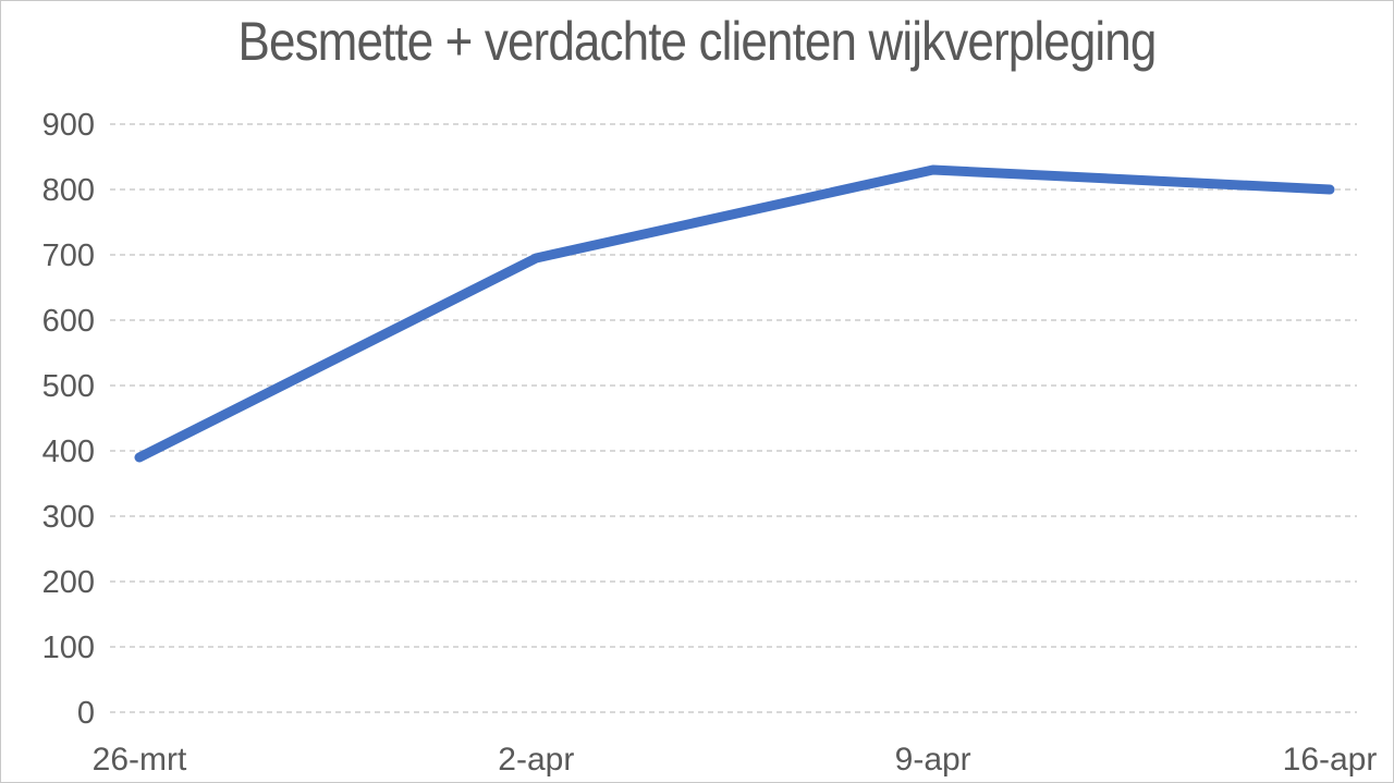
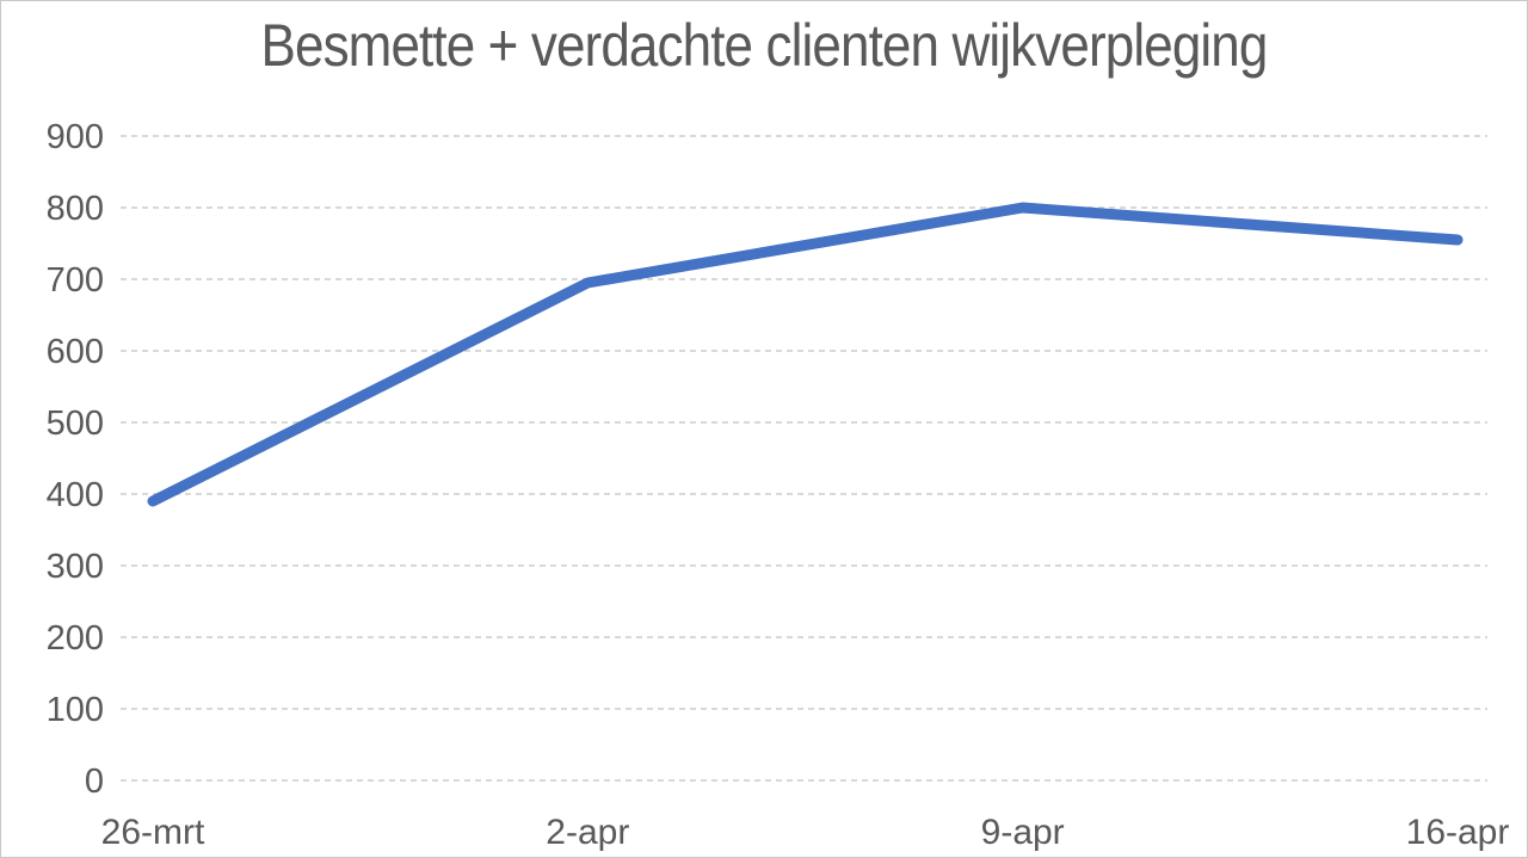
9-apr: 830 -> 800
16-apr: 800 -> 760
